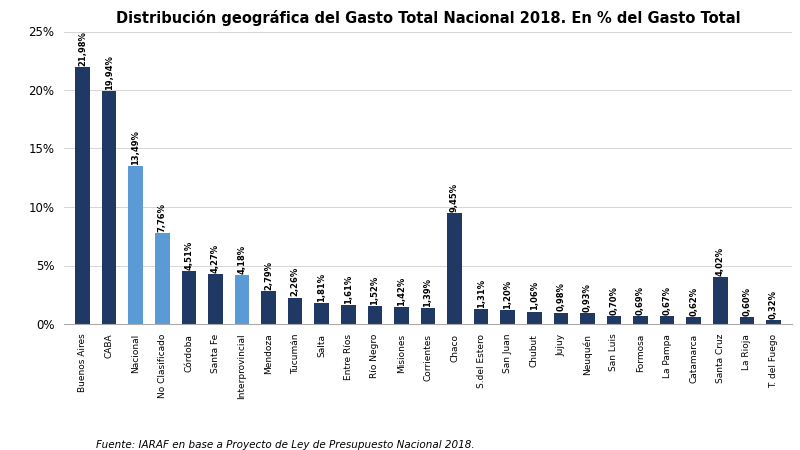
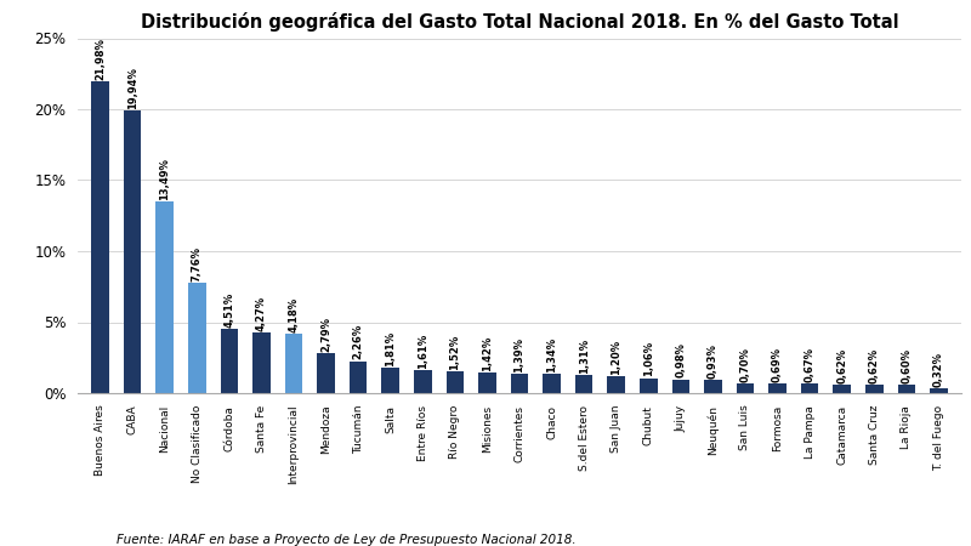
Chaco: 9,45% -> 1,34%
Santa Cruz: 4,02% -> 0,62%
